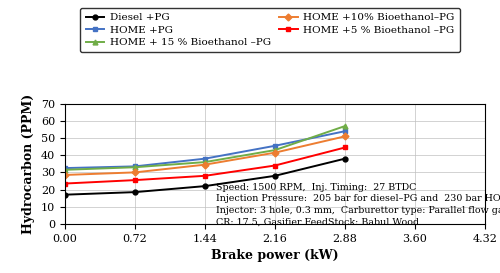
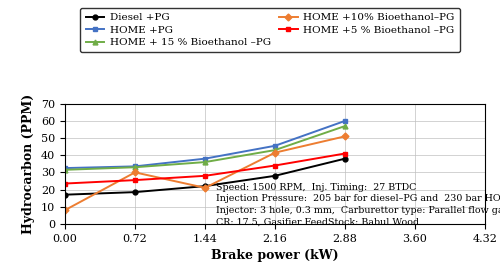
HOME +10% Bioethanol–PG/0.00: 28 -> 8
HOME +10% Bioethanol–PG/1.44: 34 -> 21
HOME +PG/2.88: 54 -> 60
HOME +5 % Bioethanol –PG/2.88: 44 -> 41
